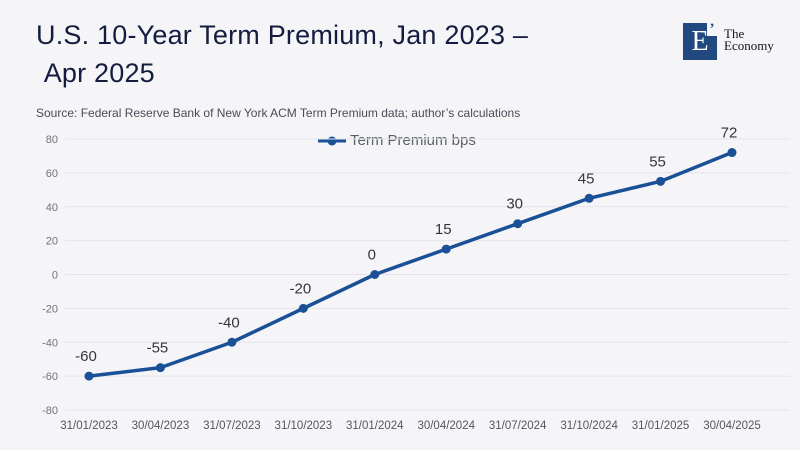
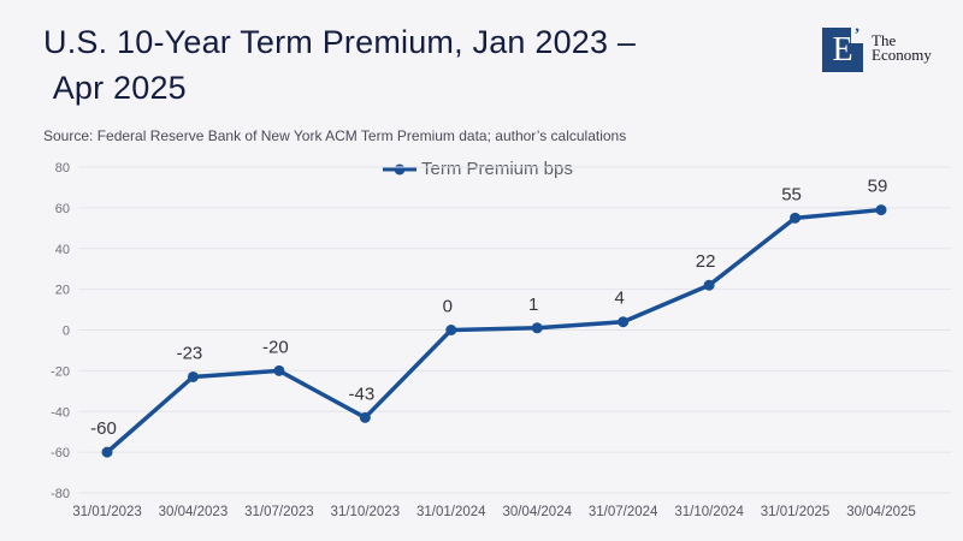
30/04/2023: -55 -> -23
31/07/2023: -40 -> -20
31/10/2023: -20 -> -43
30/04/2024: 15 -> 1
31/07/2024: 30 -> 4
31/10/2024: 45 -> 22
30/04/2025: 72 -> 59
